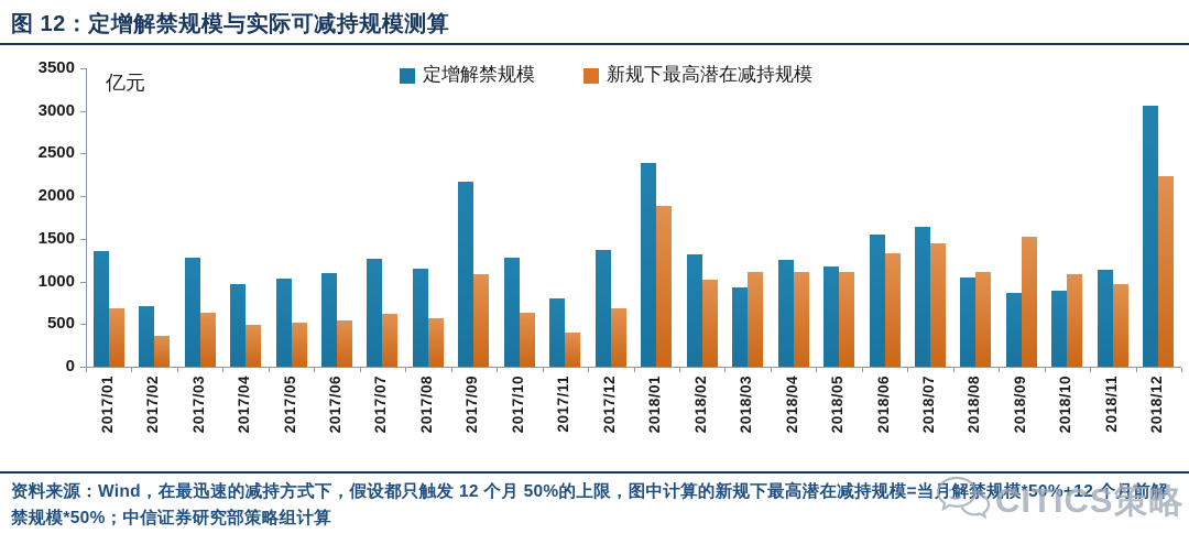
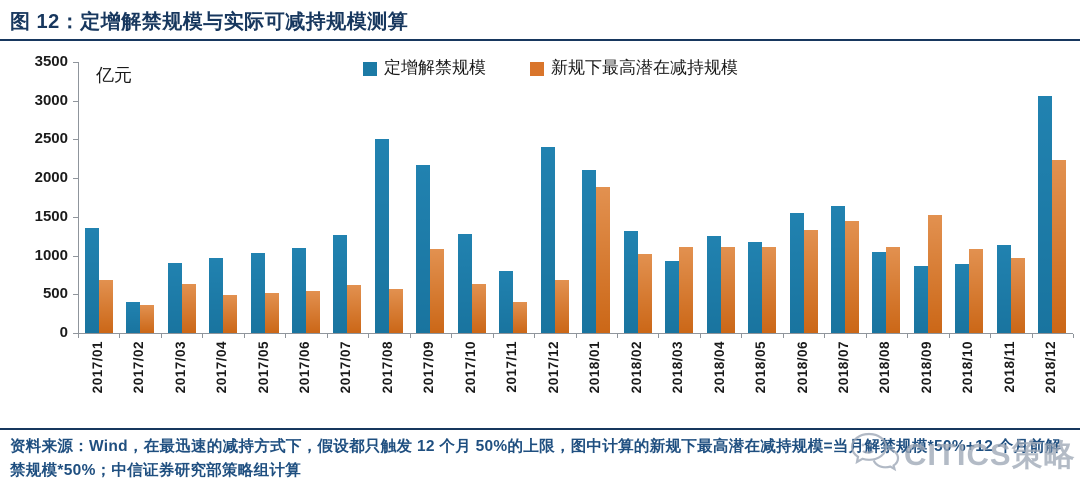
定增解禁规模/2017/02: 700 -> 400
定增解禁规模/2017/03: 1300 -> 900
定增解禁规模/2017/08: 1200 -> 2500
定增解禁规模/2017/12: 1400 -> 2400
定增解禁规模/2018/01: 2400 -> 2100
